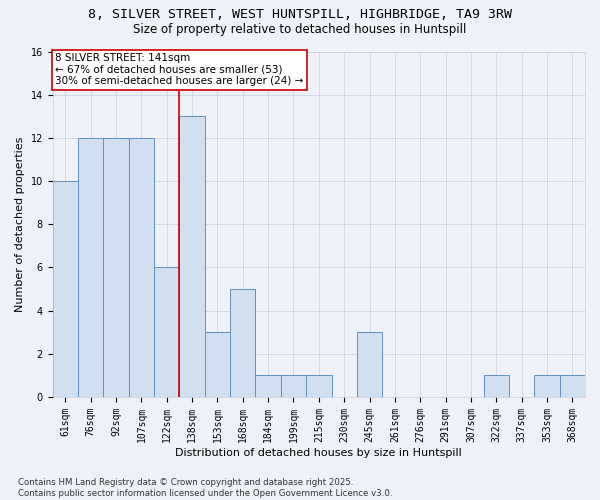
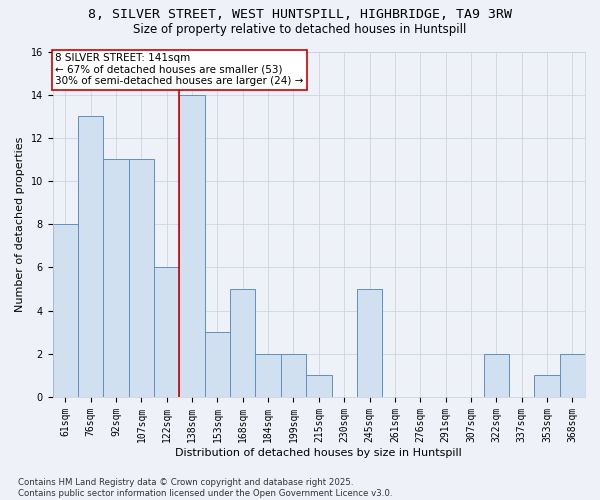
61sqm: 10 -> 8
76sqm: 12 -> 13
92sqm: 12 -> 11
107sqm: 12 -> 11
138sqm: 13 -> 14
184sqm: 1 -> 2
199sqm: 1 -> 2
245sqm: 3 -> 5
322sqm: 1 -> 2
368sqm: 1 -> 2
